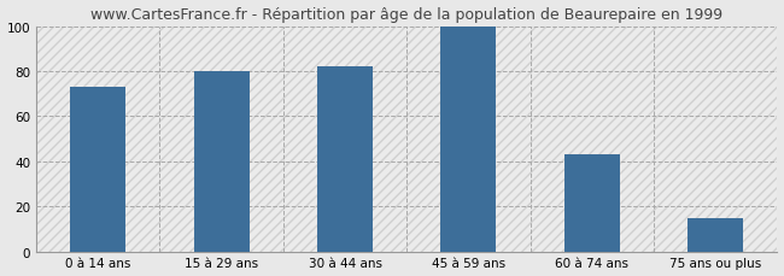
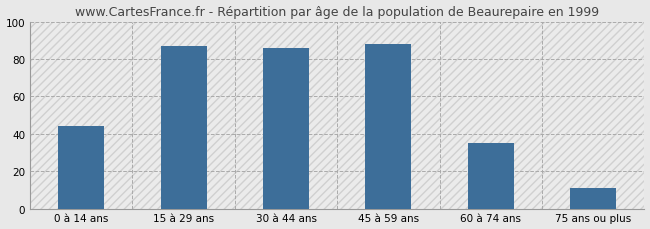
0 à 14 ans: 73 -> 44
15 à 29 ans: 80 -> 87
30 à 44 ans: 82 -> 86
45 à 59 ans: 100 -> 88
60 à 74 ans: 43 -> 35
75 ans ou plus: 15 -> 11
